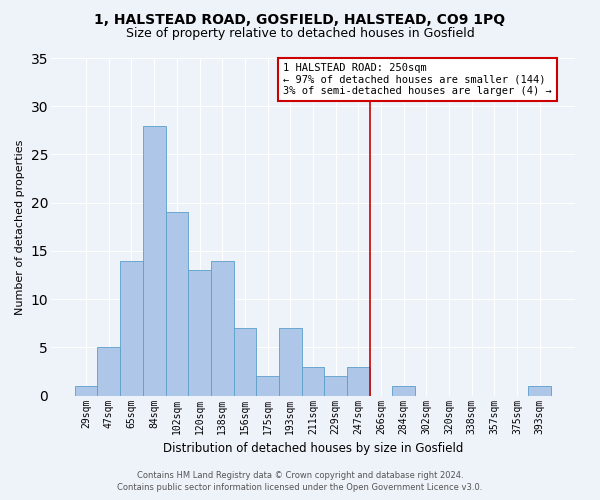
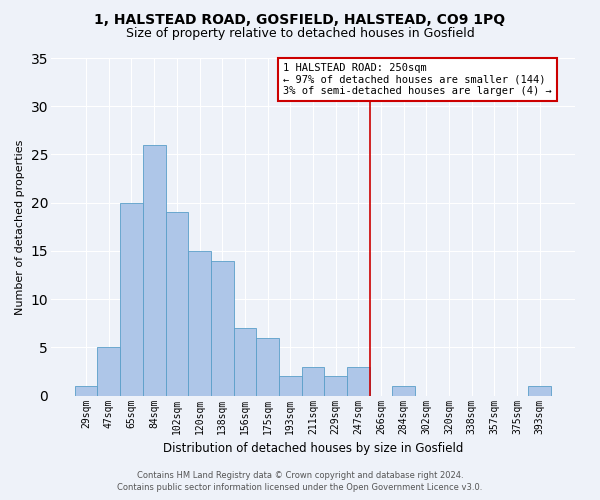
65sqm: 14 -> 20
84sqm: 28 -> 26
120sqm: 13 -> 15
175sqm: 2 -> 6
193sqm: 7 -> 2
